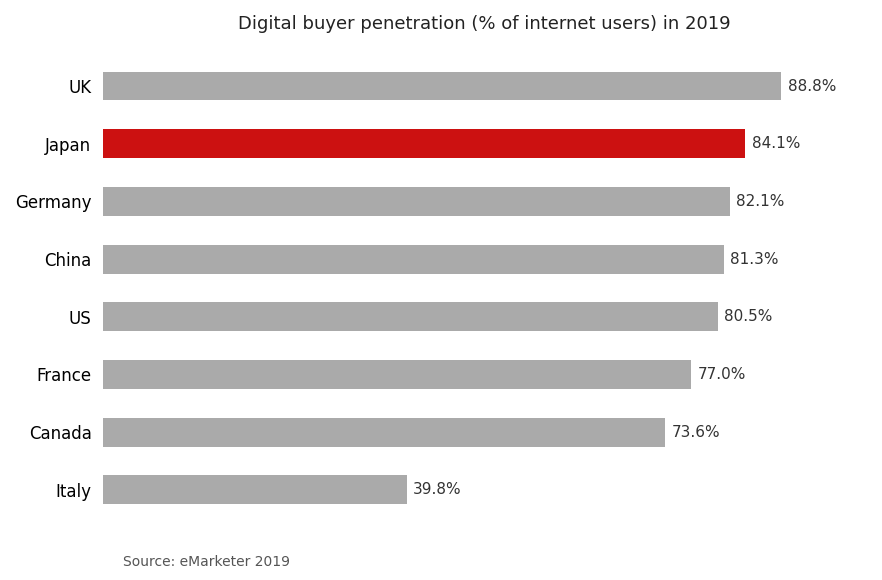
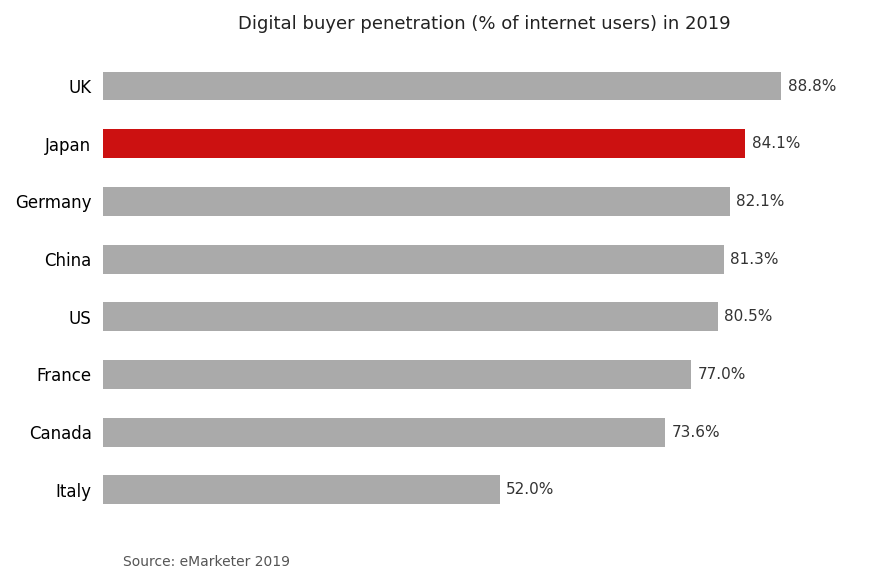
Italy: 39.8% -> 52.0%
